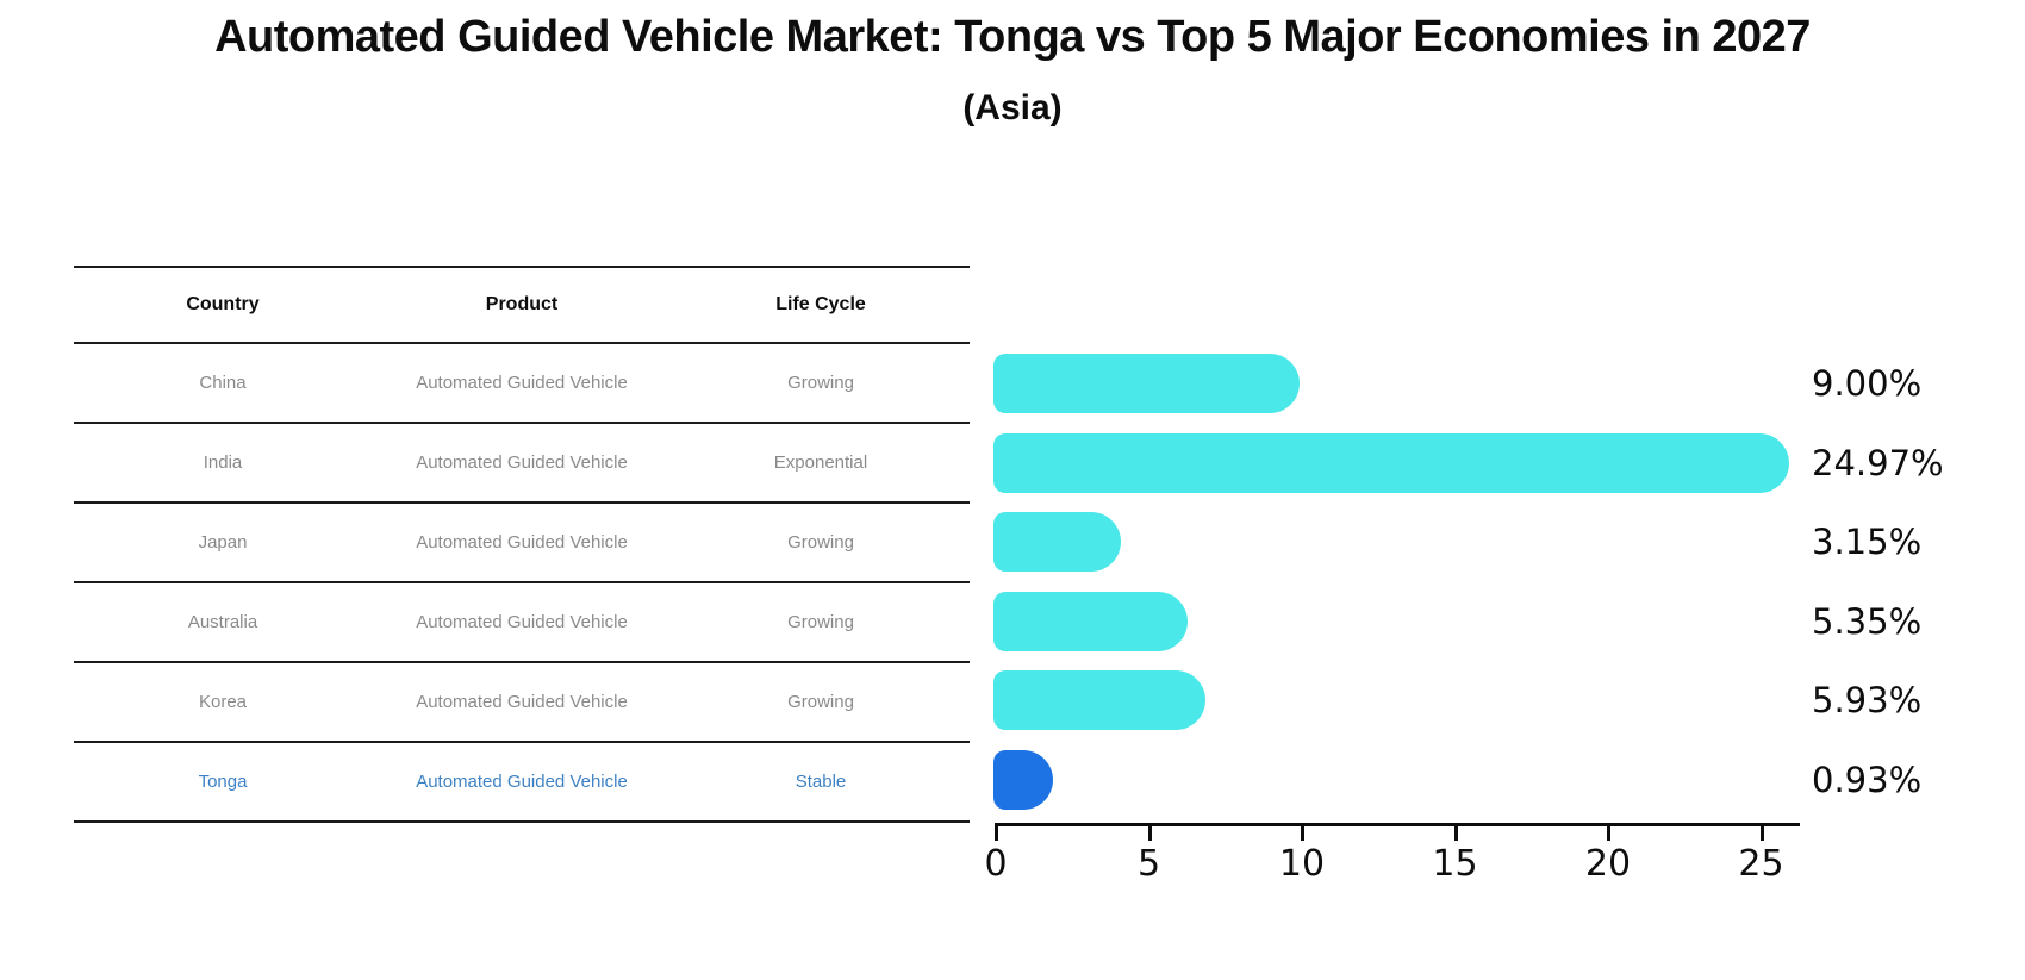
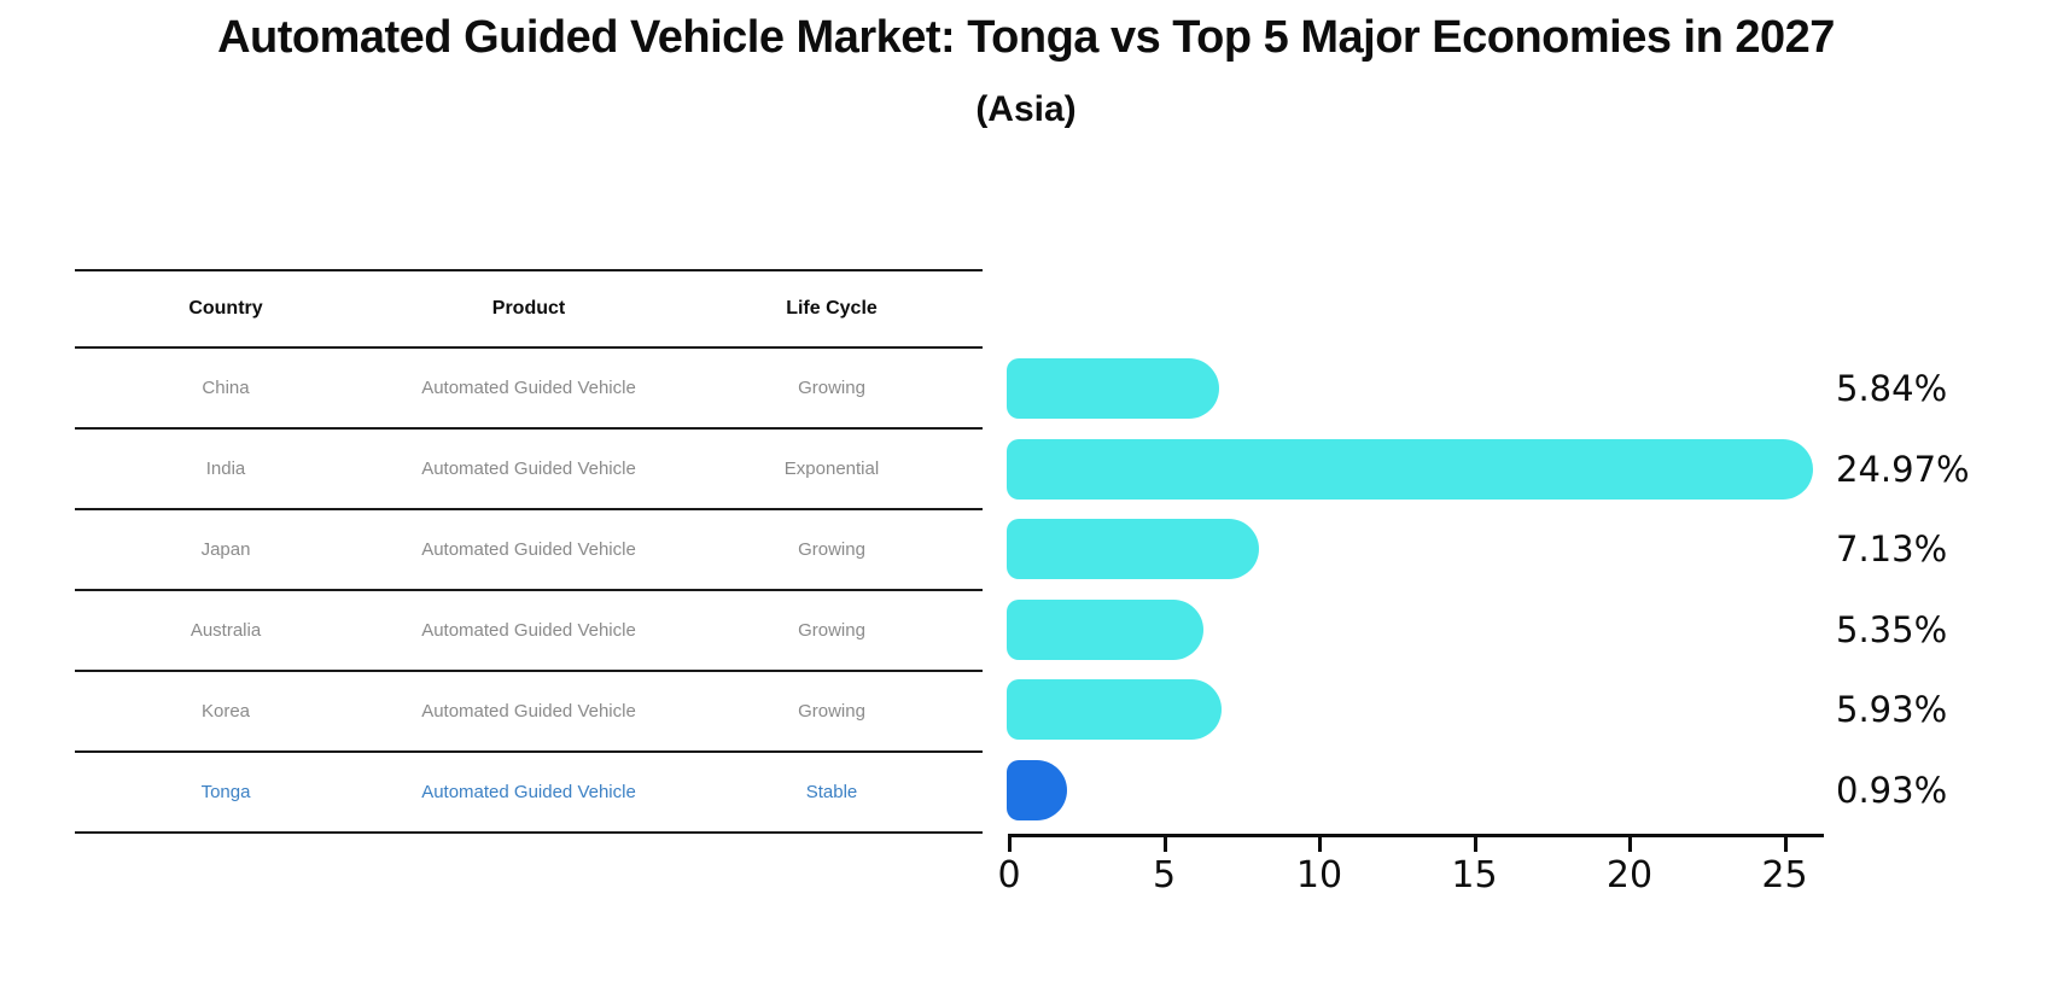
China: 9.00% -> 5.84%
Japan: 3.15% -> 7.13%
